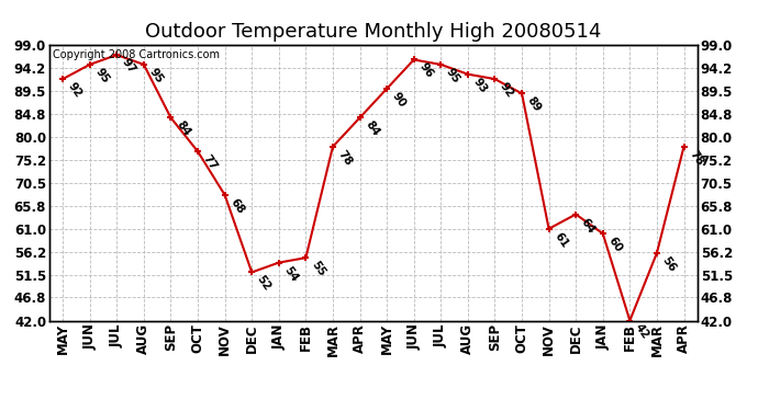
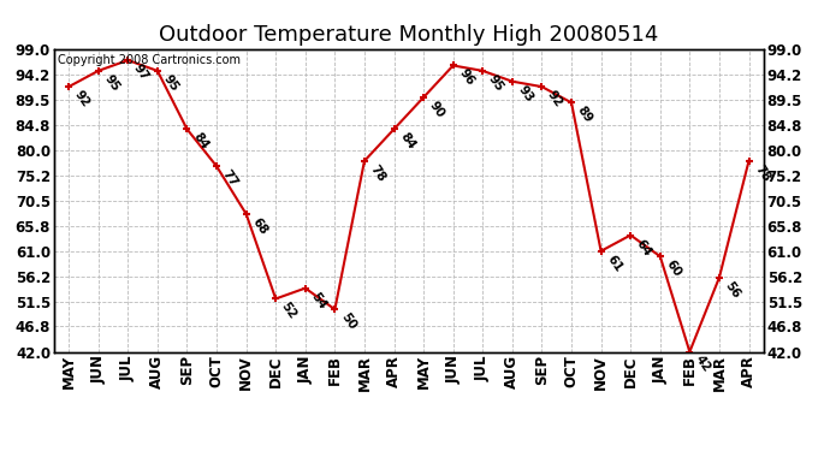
FEB: 55 -> 50
